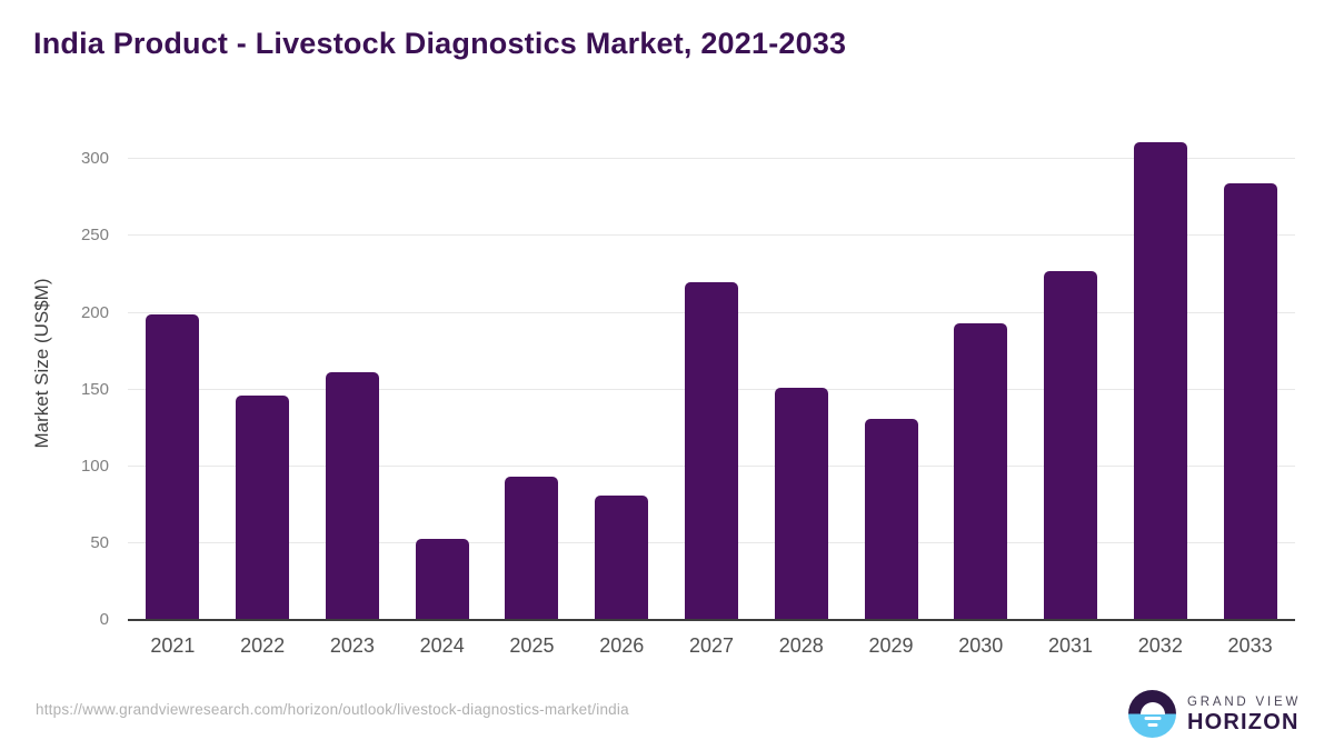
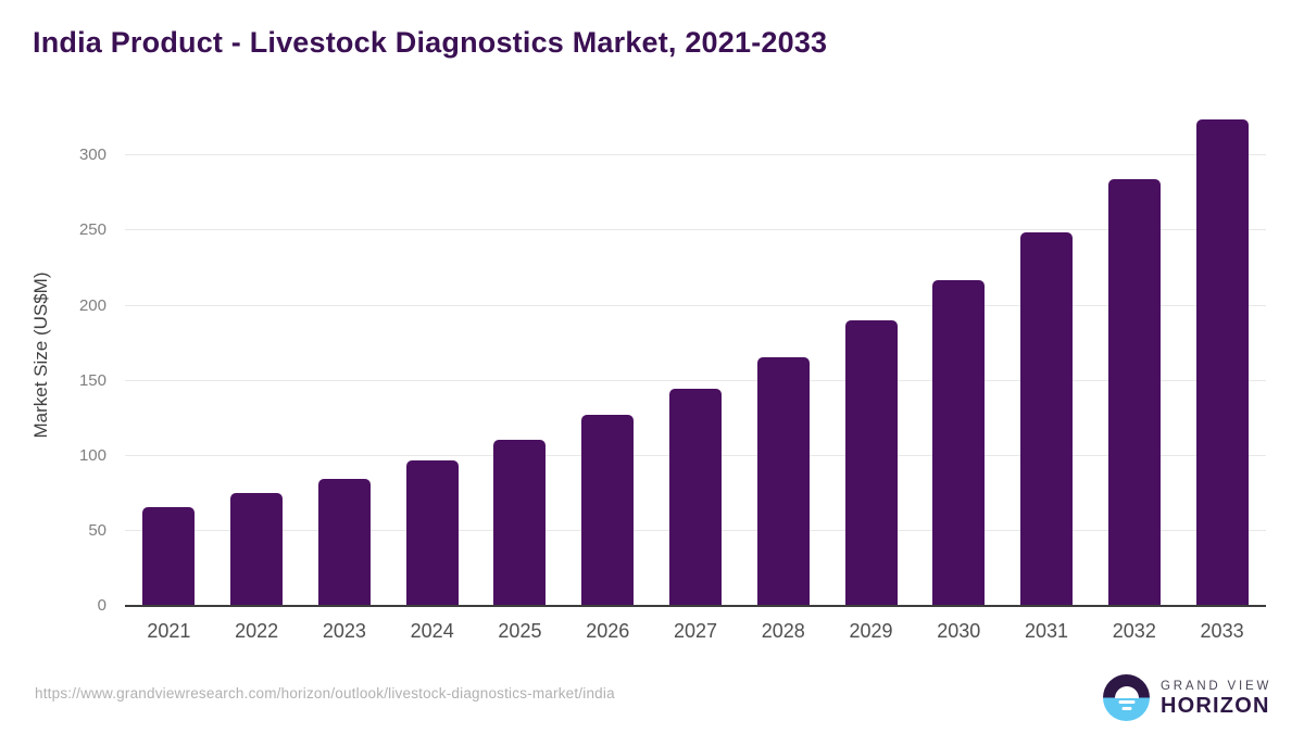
2021: 199 -> 66
2022: 146 -> 75
2023: 161 -> 85
2024: 53 -> 97
2025: 93 -> 111
2026: 81 -> 127
2027: 220 -> 145
2028: 151 -> 166
2029: 131 -> 190
2030: 193 -> 217
2031: 227 -> 249
2032: 311 -> 284
2033: 284 -> 324
